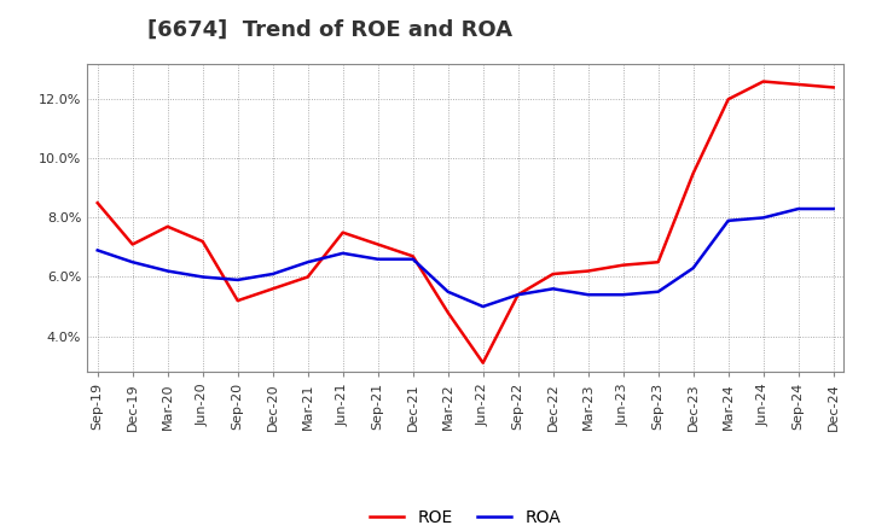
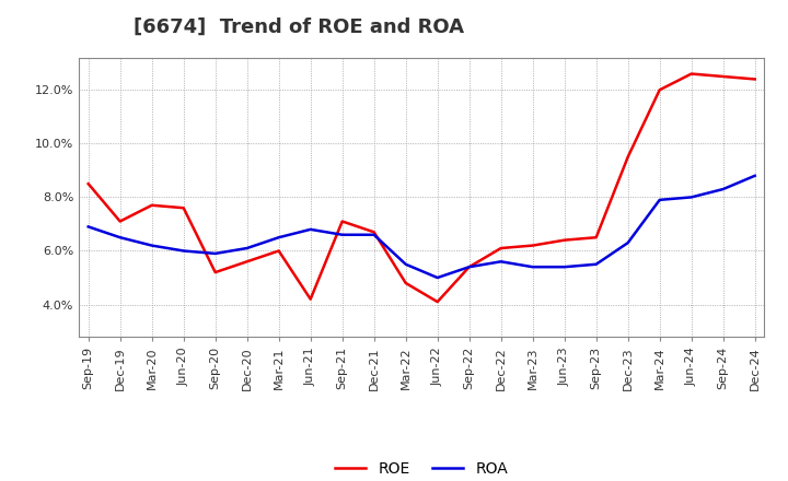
ROE/Jun-20: 7.2% -> 7.6%
ROE/Jun-21: 7.5% -> 4.2%
ROE/Jun-22: 3.1% -> 4.1%
ROA/Dec-24: 8.3% -> 8.8%
